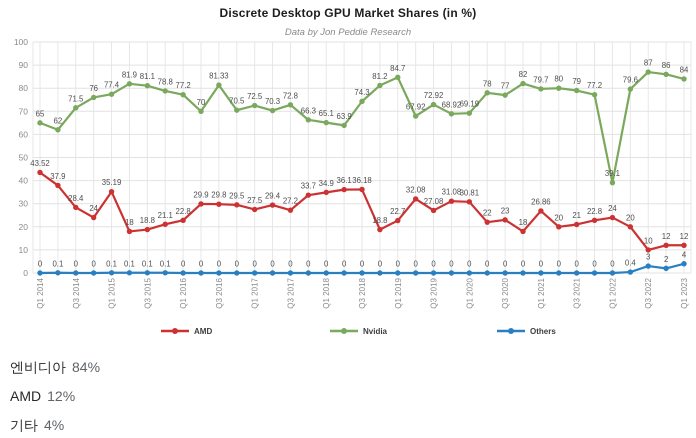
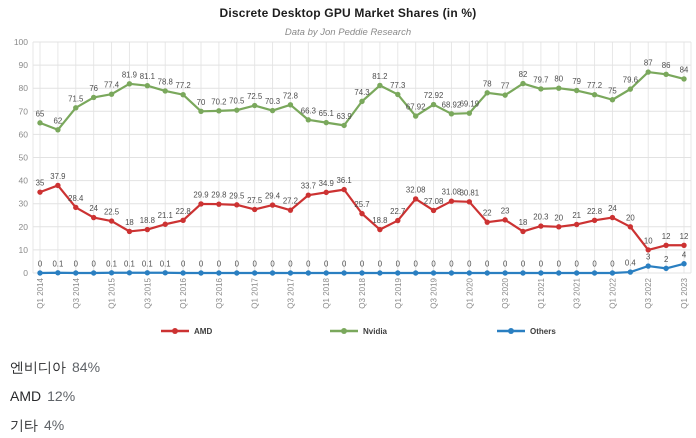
AMD/Q1 2014: 43.52 -> 35
AMD/Q1 2015: 35.19 -> 22.5
Nvidia/Q3 2016: 81.33 -> 70.2
AMD/Q3 2018: 36.18 -> 25.7
Nvidia/Q1 2019: 84.7 -> 77.3
AMD/Q1 2021: 26.86 -> 20.3
Nvidia/Q1 2022: 39.1 -> 75
